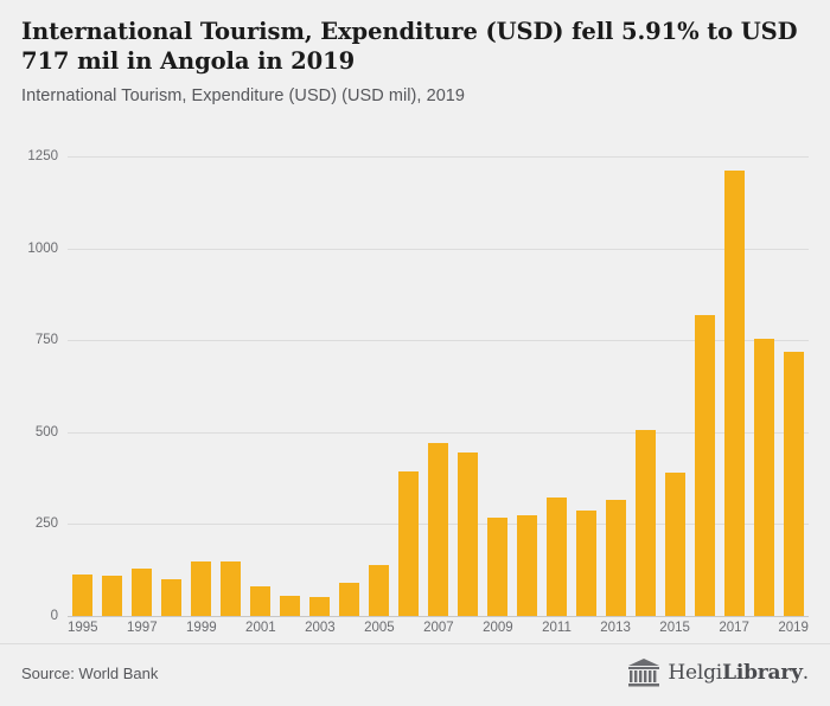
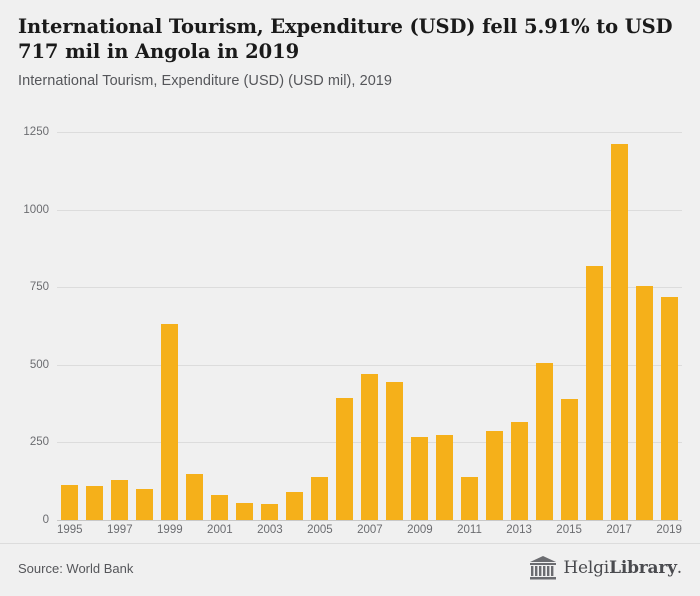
1999: 150 -> 630
2011: 320 -> 140
